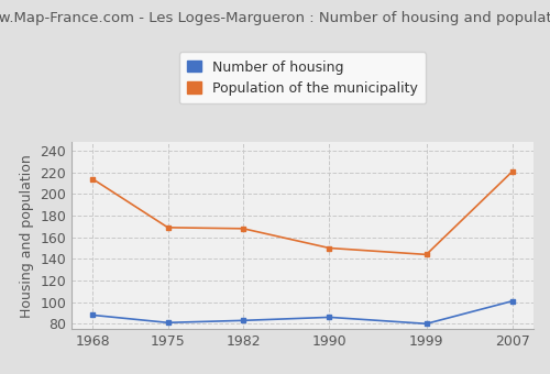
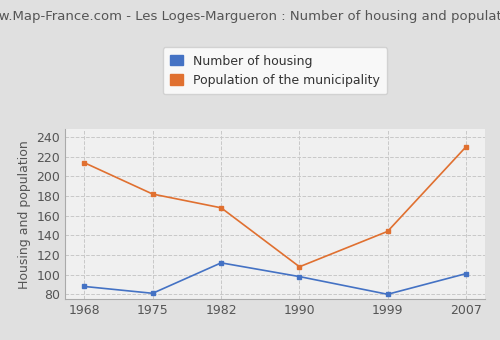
Population of the municipality/1975: 169 -> 182
Number of housing/1982: 83 -> 112
Number of housing/1990: 86 -> 98
Population of the municipality/1990: 150 -> 108
Population of the municipality/2007: 221 -> 230
